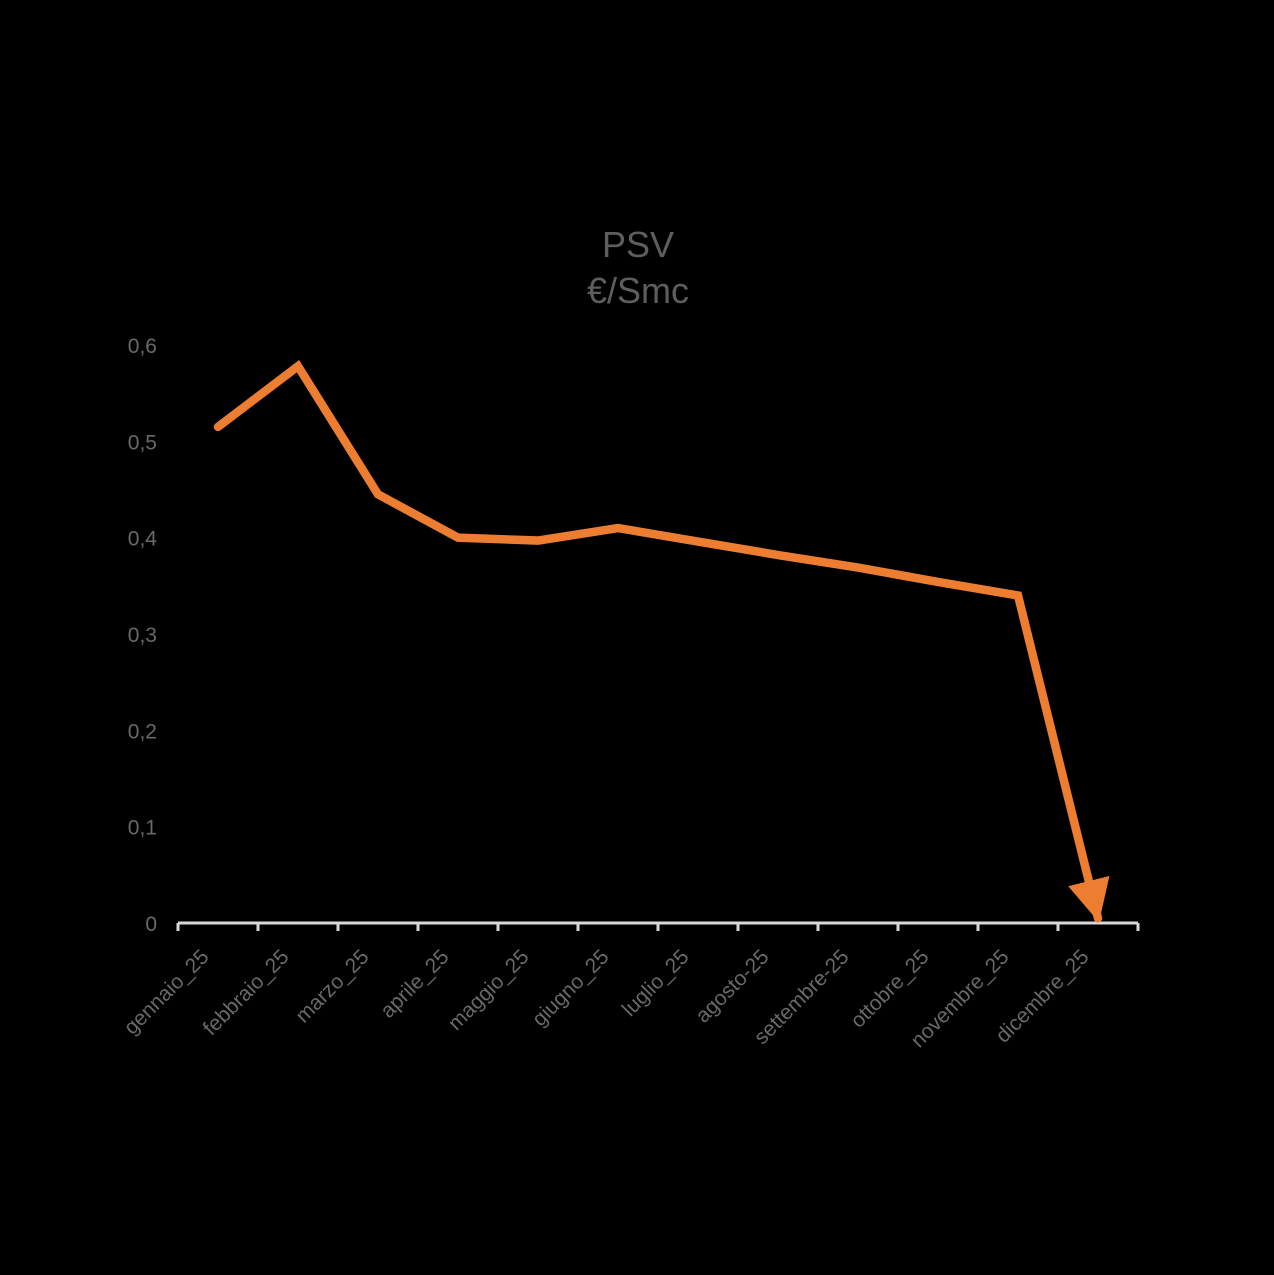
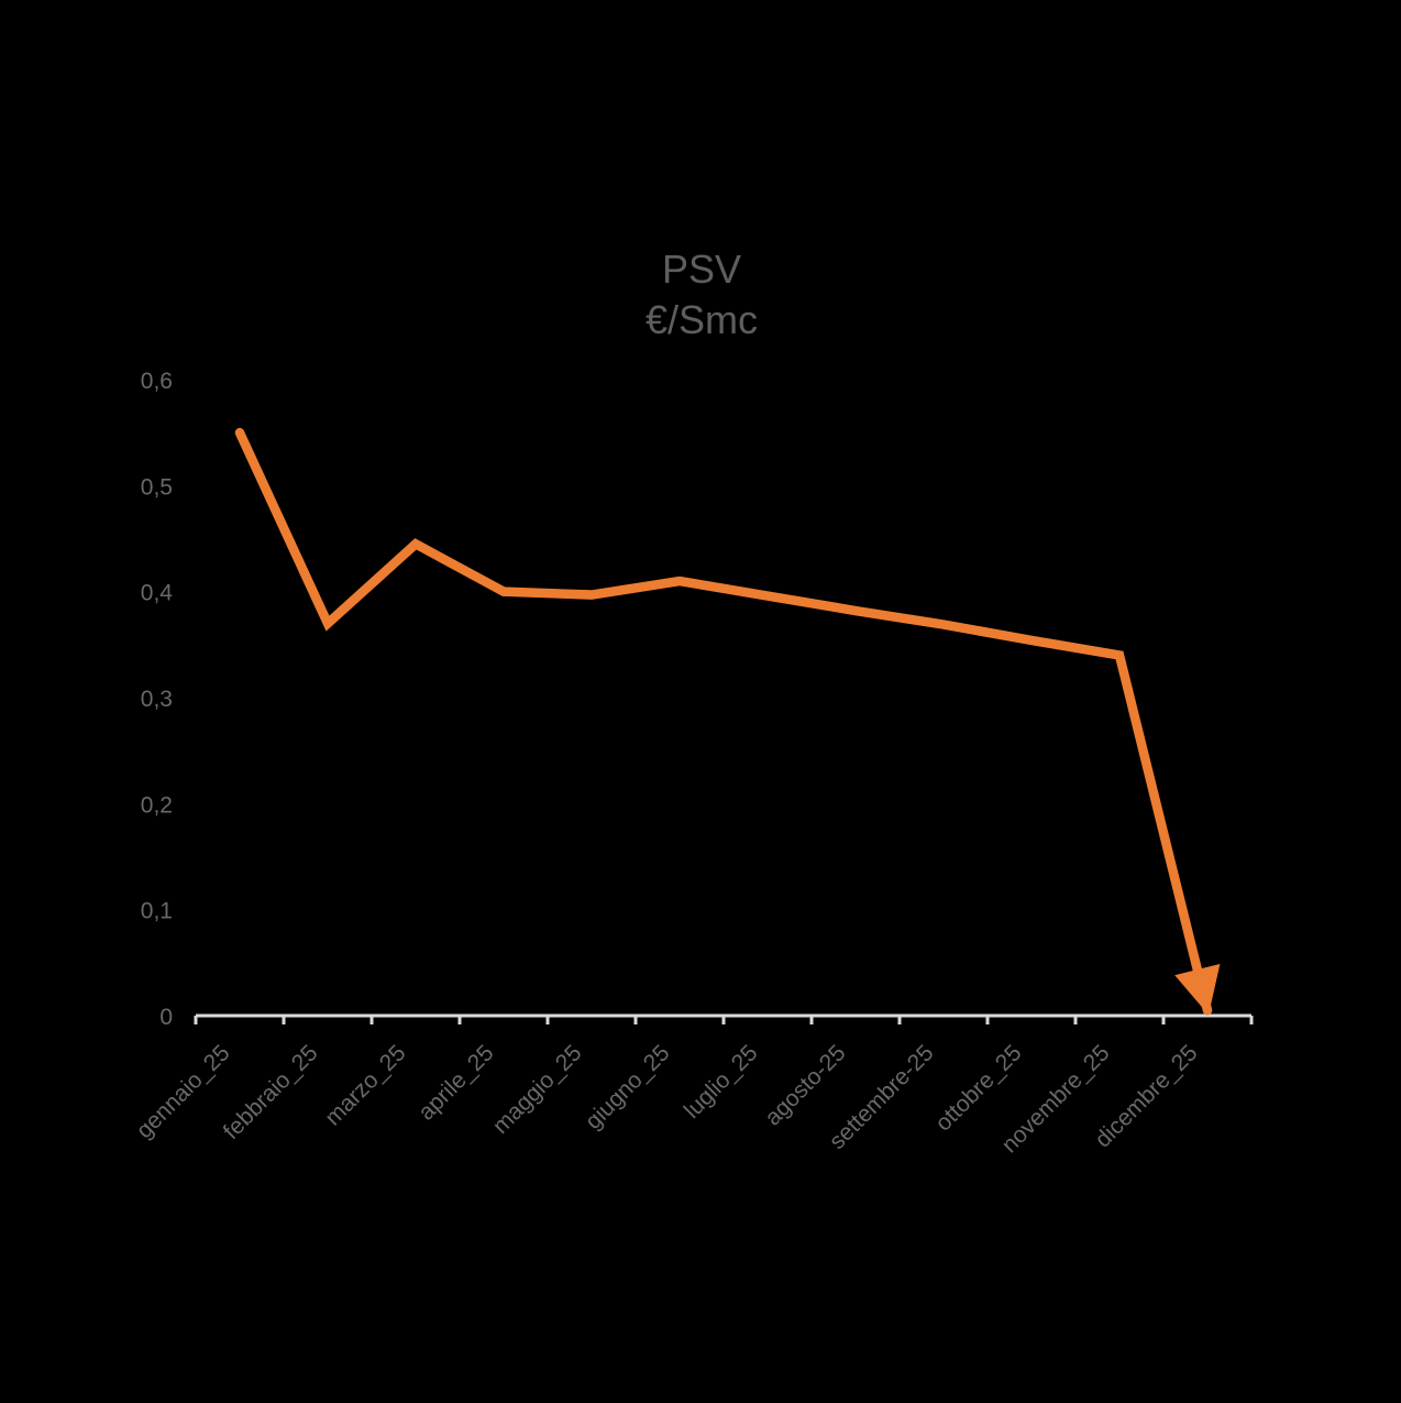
gennaio_25: 0,52 -> 0,55
febbraio_25: 0,58 -> 0,37
